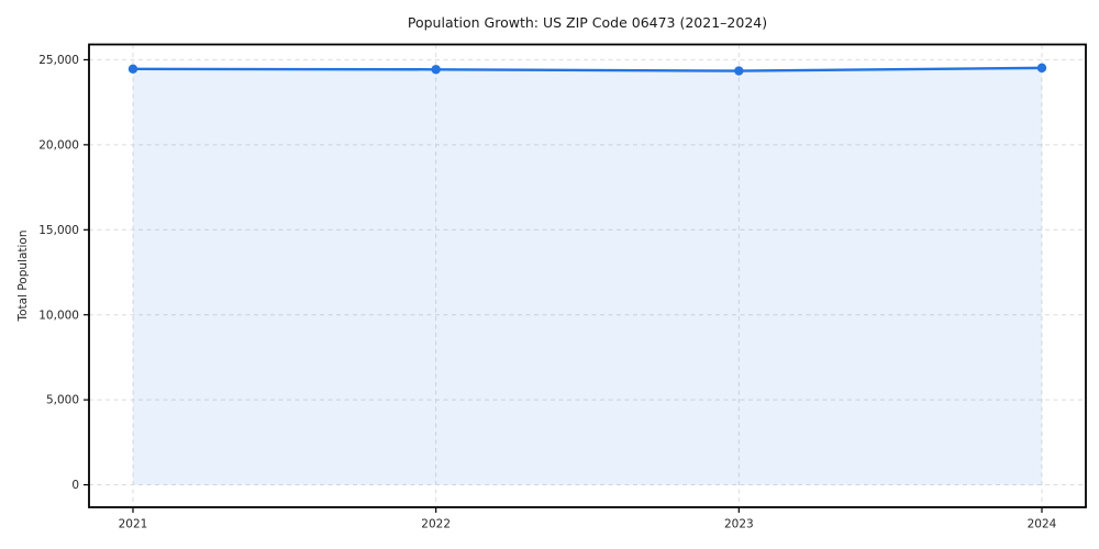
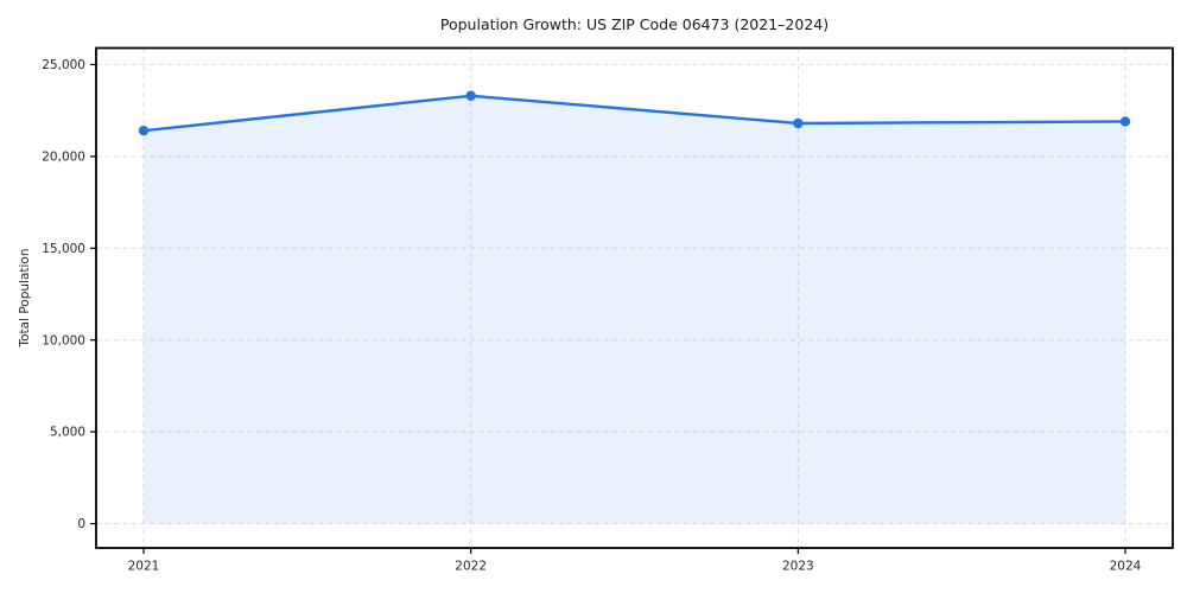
2021: 24500 -> 21400
2022: 24400 -> 23300
2023: 24300 -> 21800
2024: 24500 -> 21900
